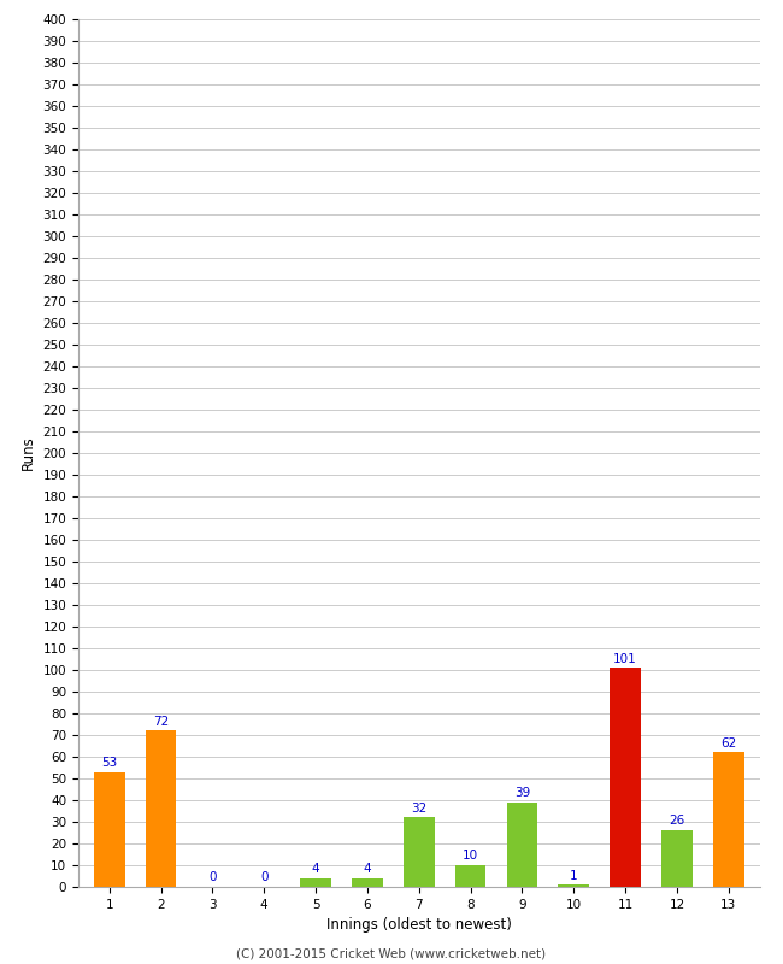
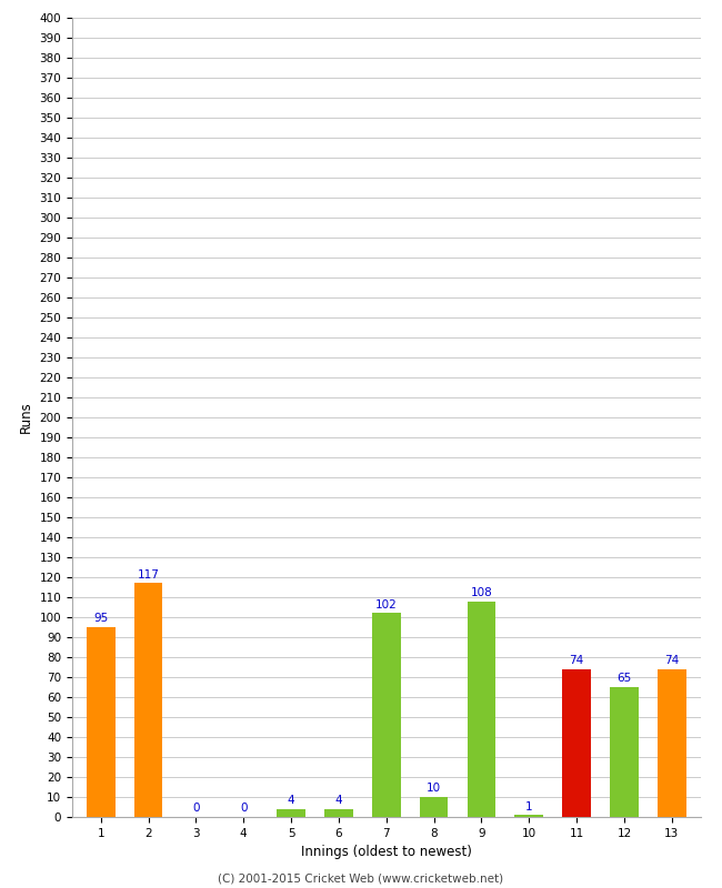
1: 53 -> 95
2: 72 -> 117
7: 32 -> 102
9: 39 -> 108
11: 101 -> 74
12: 26 -> 65
13: 62 -> 74
